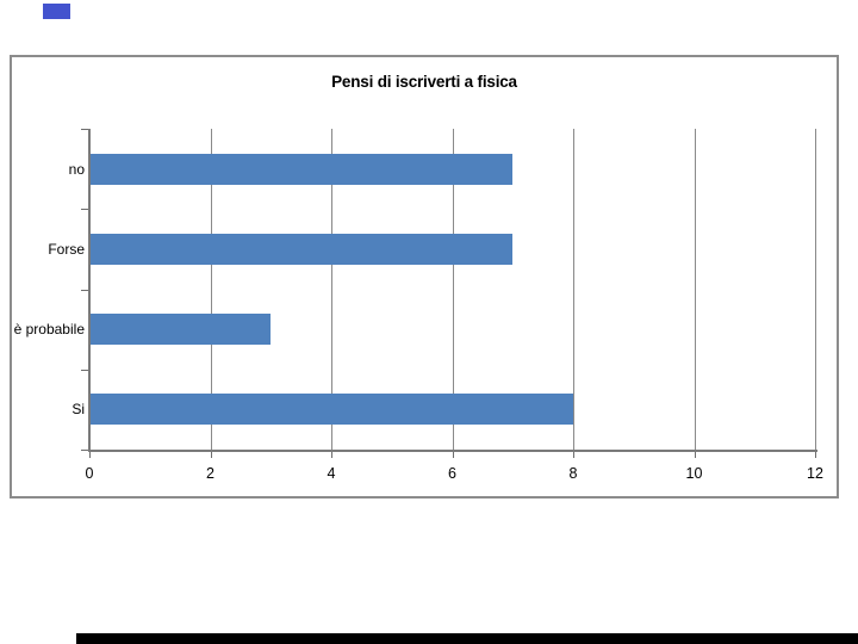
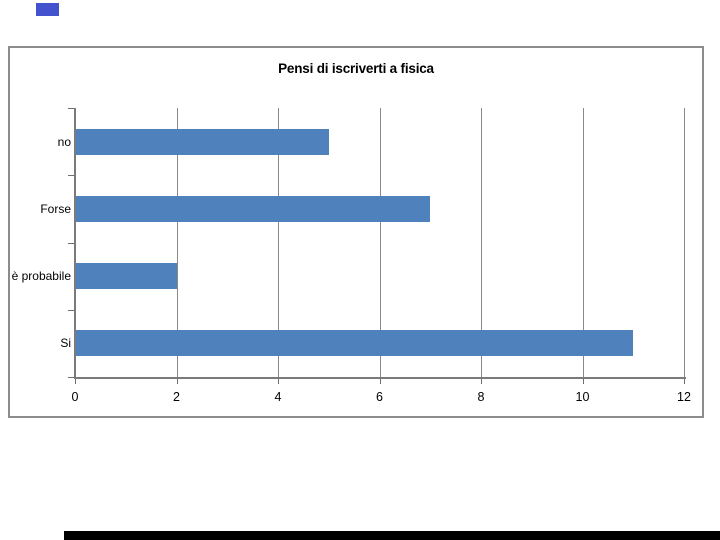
no: 7 -> 5
è probabile: 3 -> 2
Si: 8 -> 11
